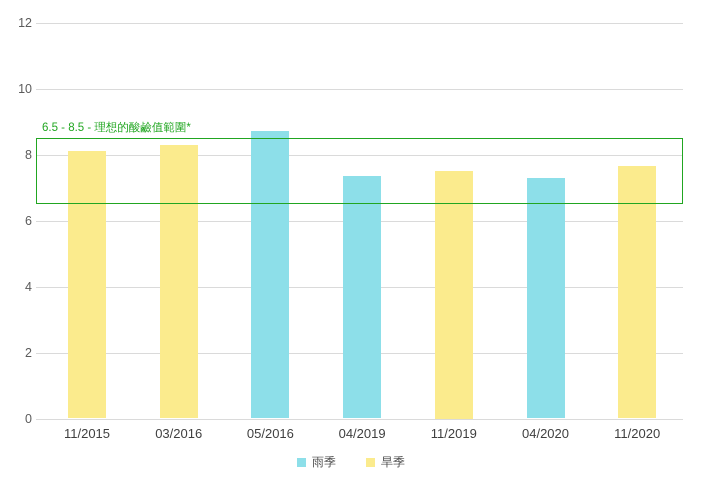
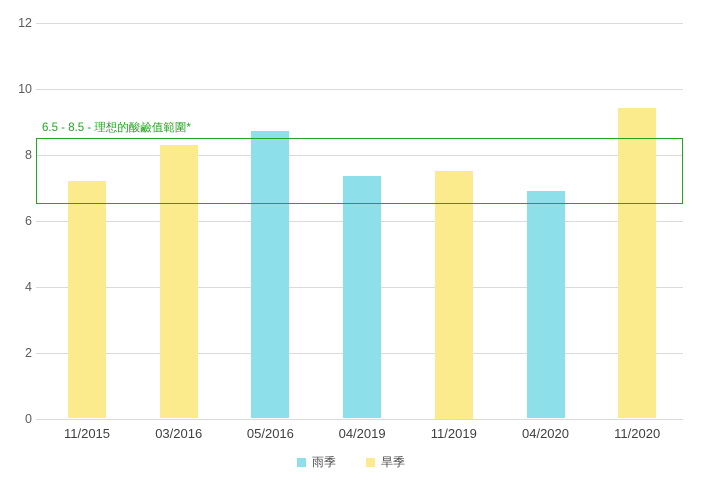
旱季/11/2015: 8.1 -> 7.2
雨季/04/2020: 7.3 -> 6.9
旱季/11/2020: 7.7 -> 9.4
